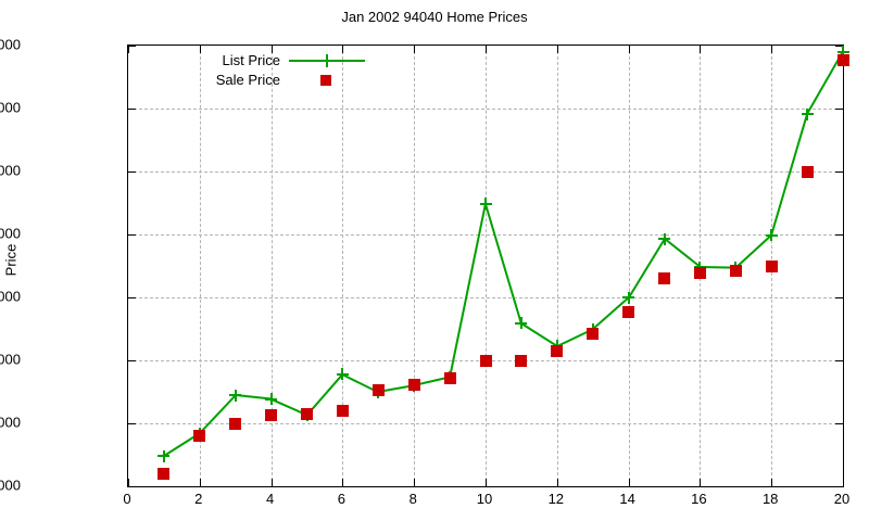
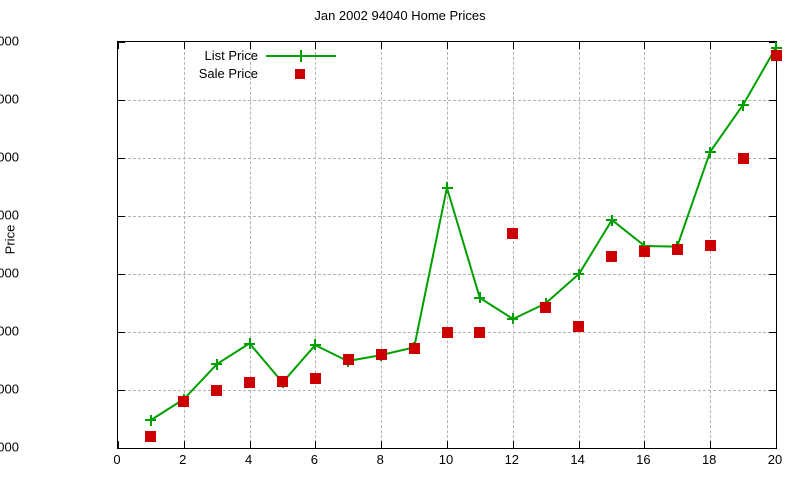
List Price/4: 640000 -> 680000
Sale Price/12: 720000 -> 870000
Sale Price/14: 780000 -> 710000
List Price/18: 900000 -> 1010000
